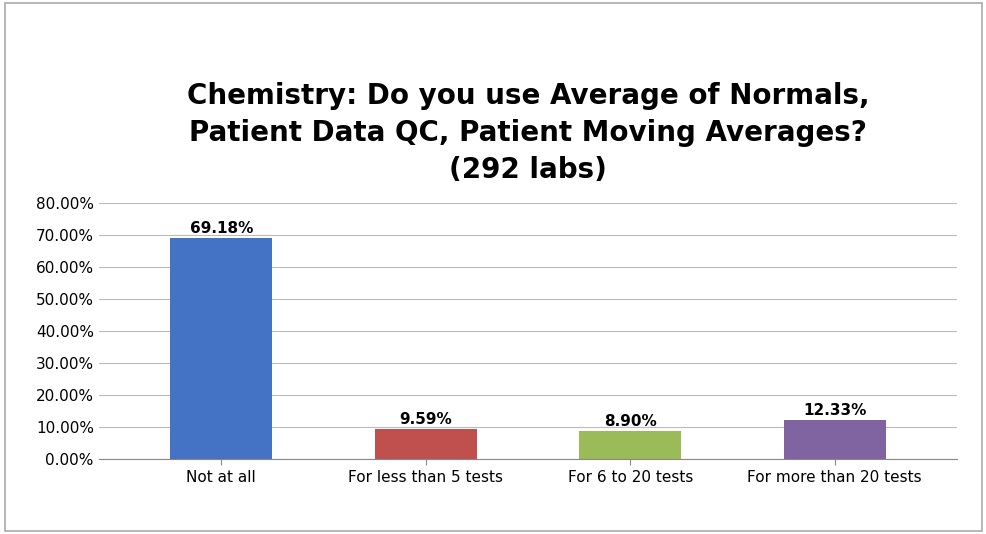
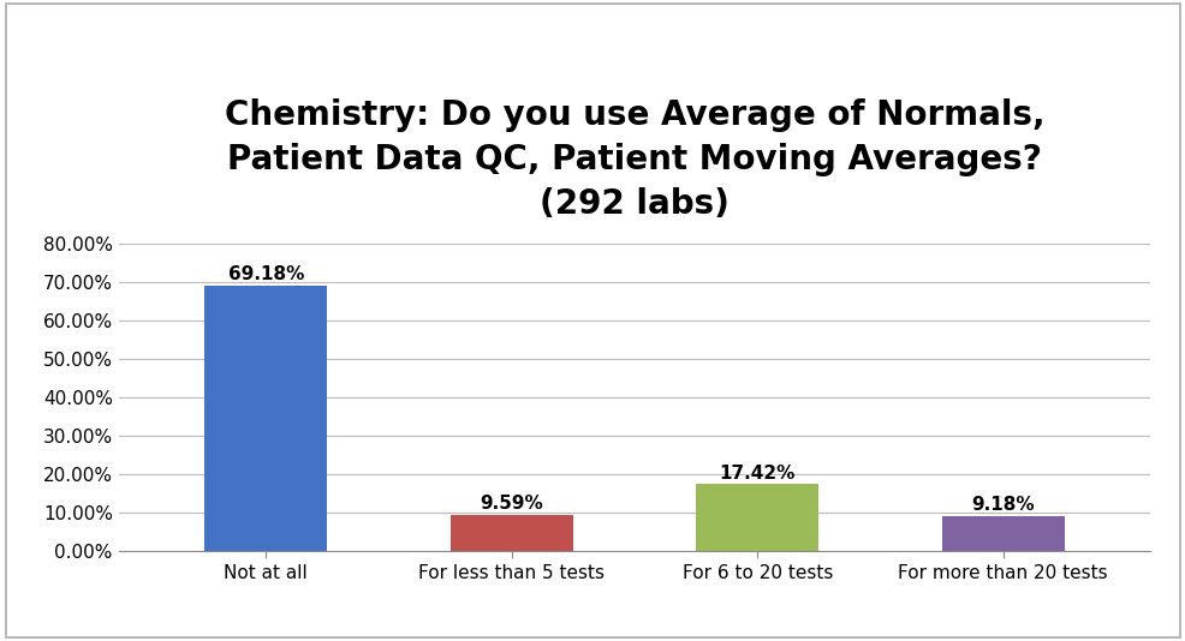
For 6 to 20 tests: 8.90% -> 17.42%
For more than 20 tests: 12.33% -> 9.18%
